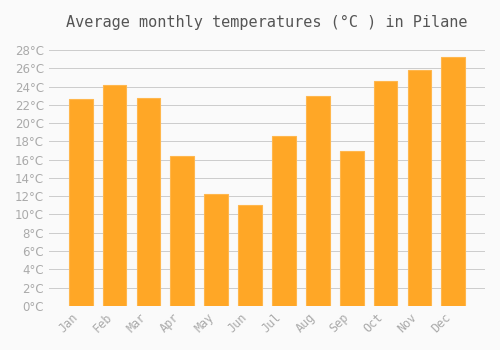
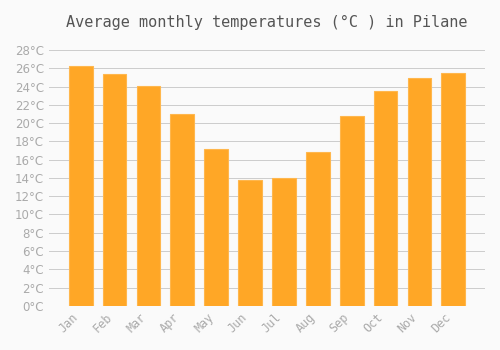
Jan: 22.6°C -> 26.3°C
Feb: 24.2°C -> 25.4°C
Mar: 22.8°C -> 24.1°C
Apr: 16.4°C -> 21.0°C
May: 12.2°C -> 17.2°C
Jun: 11.0°C -> 13.8°C
Jul: 18.6°C -> 14.0°C
Aug: 23.0°C -> 16.8°C
Sep: 17.0°C -> 20.8°C
Oct: 24.6°C -> 23.5°C
Nov: 25.8°C -> 24.9°C
Dec: 27.2°C -> 25.5°C
